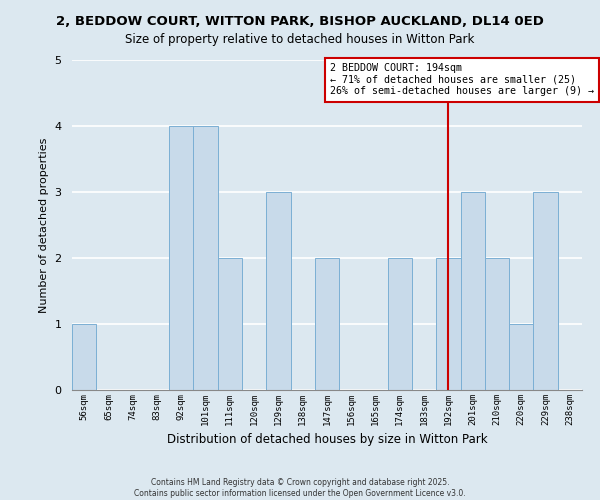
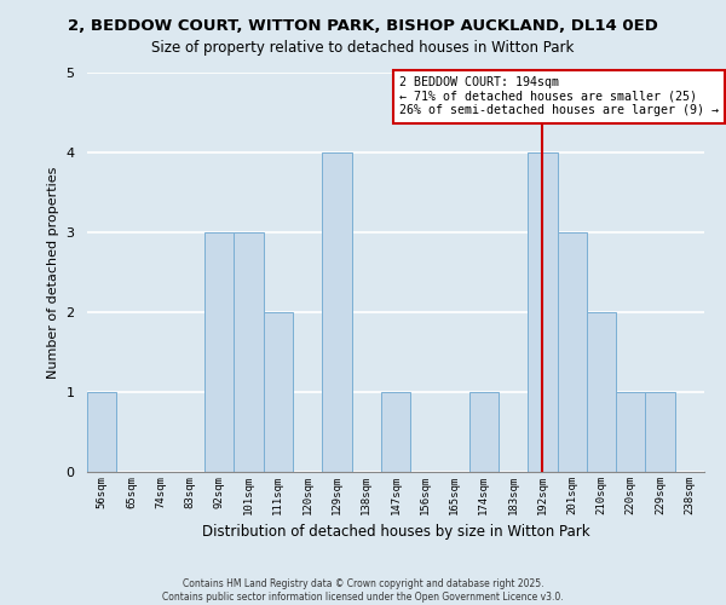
92sqm: 4 -> 3
101sqm: 4 -> 3
129sqm: 3 -> 4
147sqm: 2 -> 1
174sqm: 2 -> 1
192sqm: 2 -> 4
229sqm: 3 -> 1
